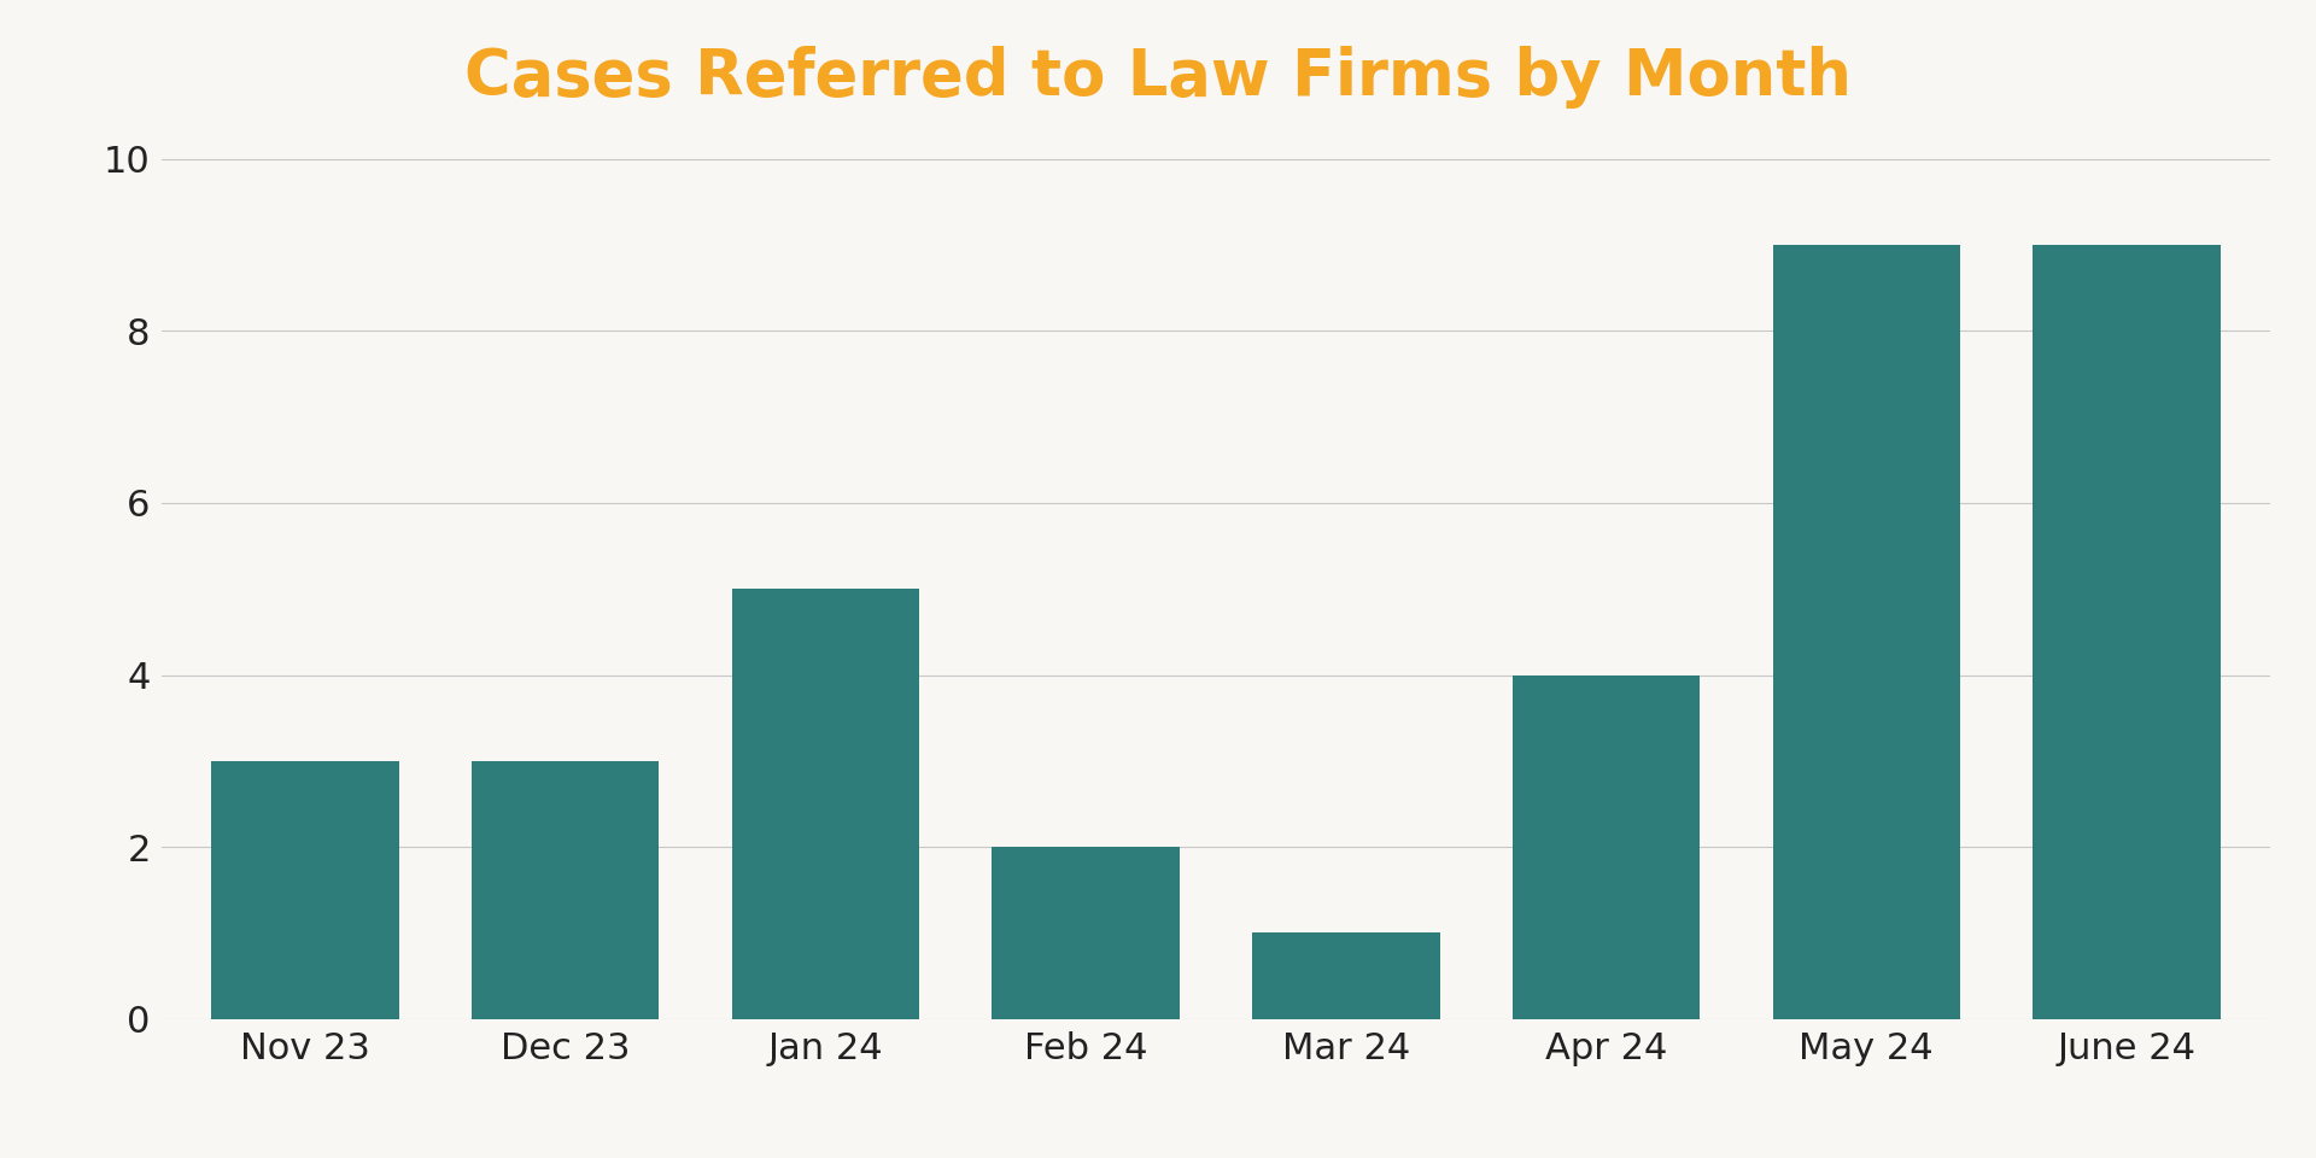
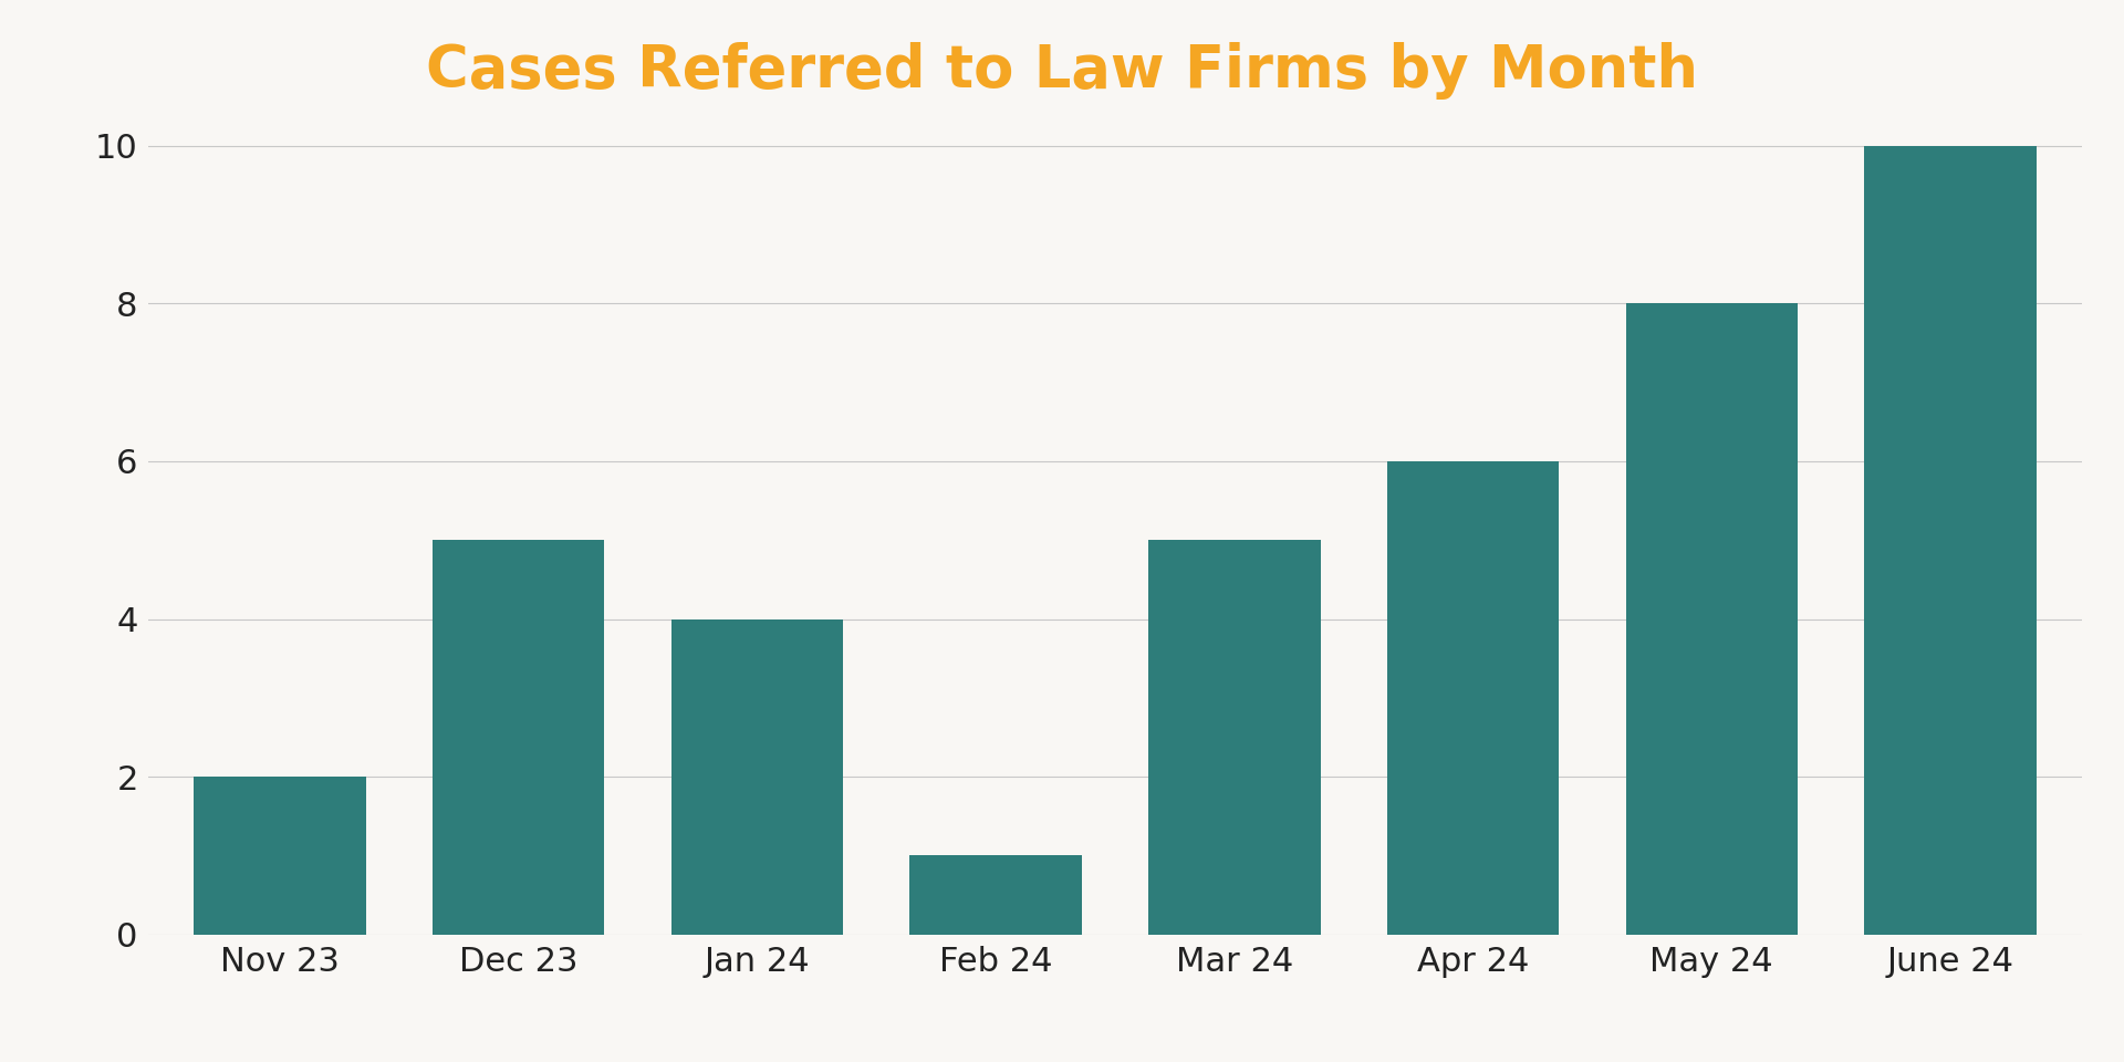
Nov 23: 3 -> 2
Dec 23: 3 -> 5
Jan 24: 5 -> 4
Feb 24: 2 -> 1
Mar 24: 1 -> 5
Apr 24: 4 -> 6
May 24: 9 -> 8
June 24: 9 -> 10
